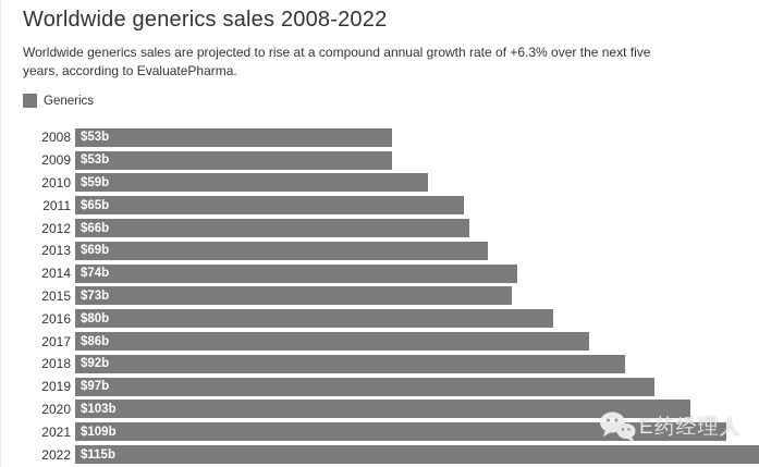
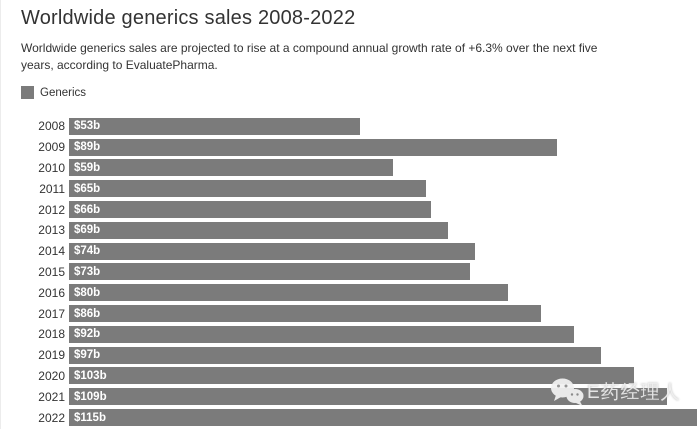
2009: $53b -> $89b
